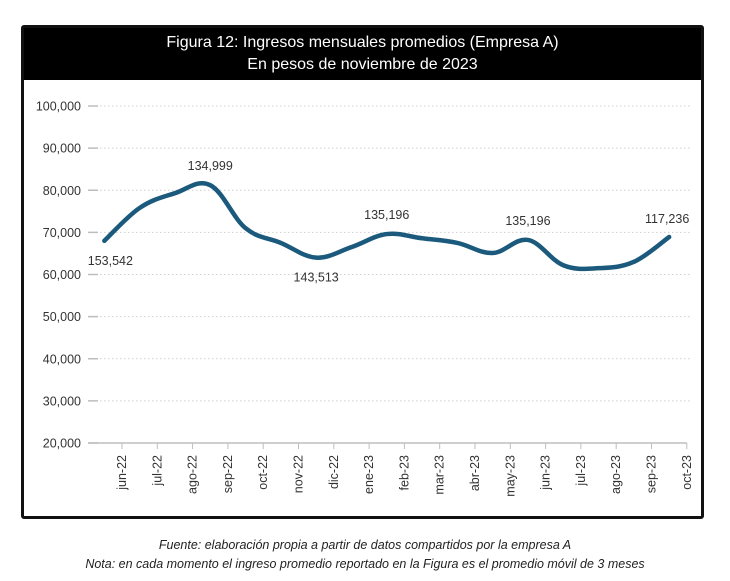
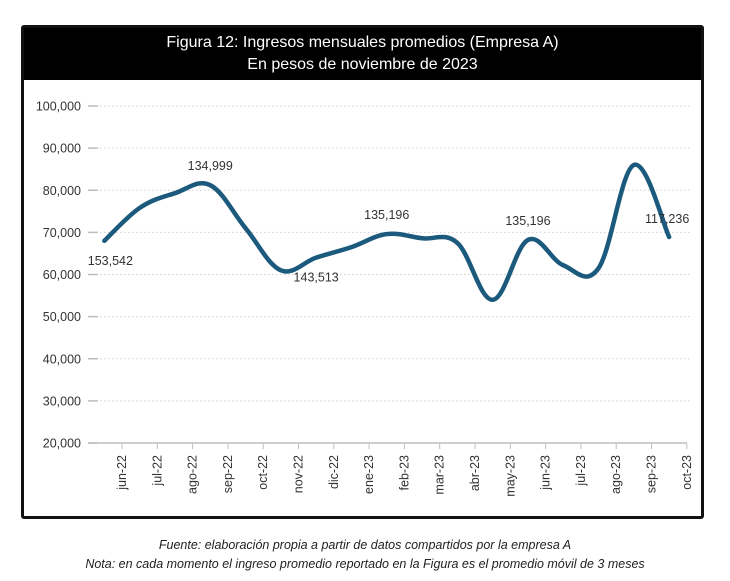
nov-22: 68000 -> 61000
may-23: 65000 -> 54000
sep-23: 63000 -> 86000
